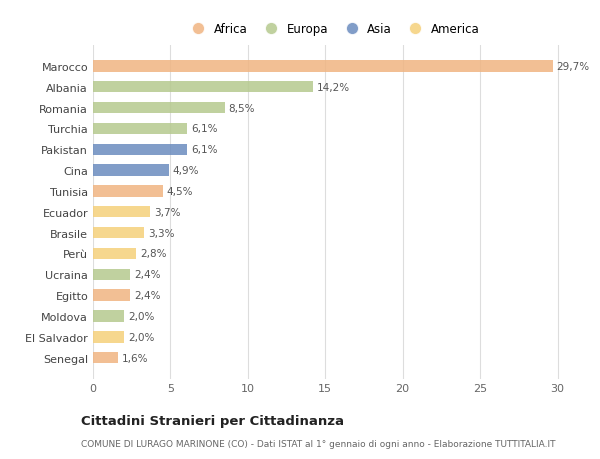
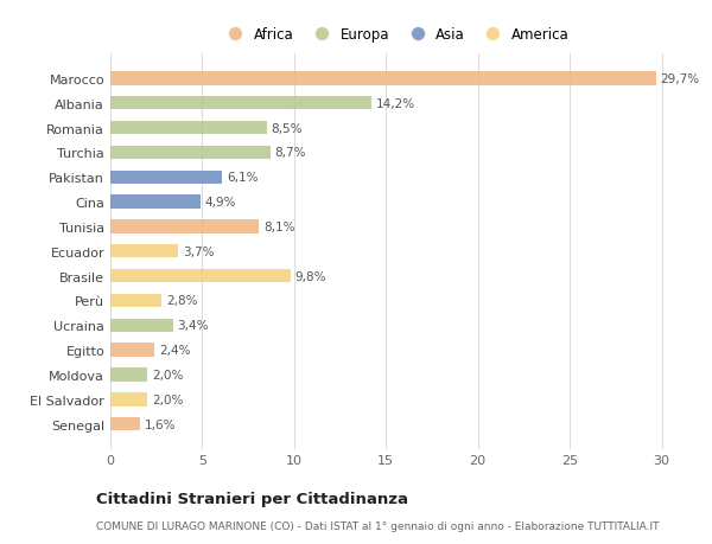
Turchia: 6,1% -> 8,7%
Tunisia: 4,5% -> 8,1%
Brasile: 3,3% -> 9,8%
Ucraina: 2,4% -> 3,4%
